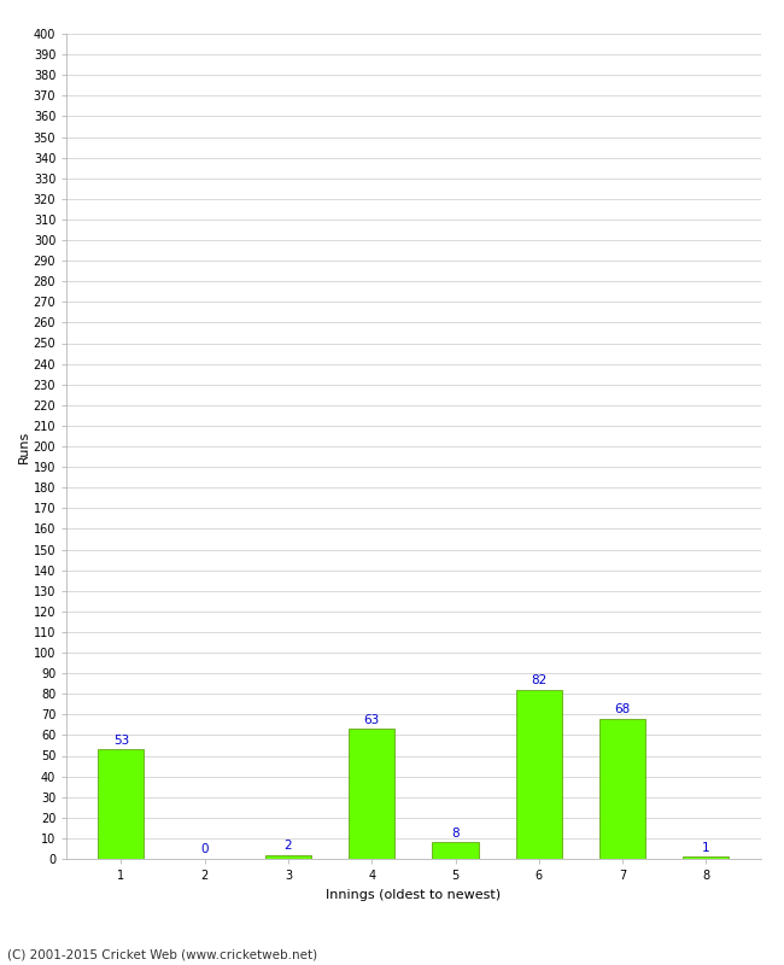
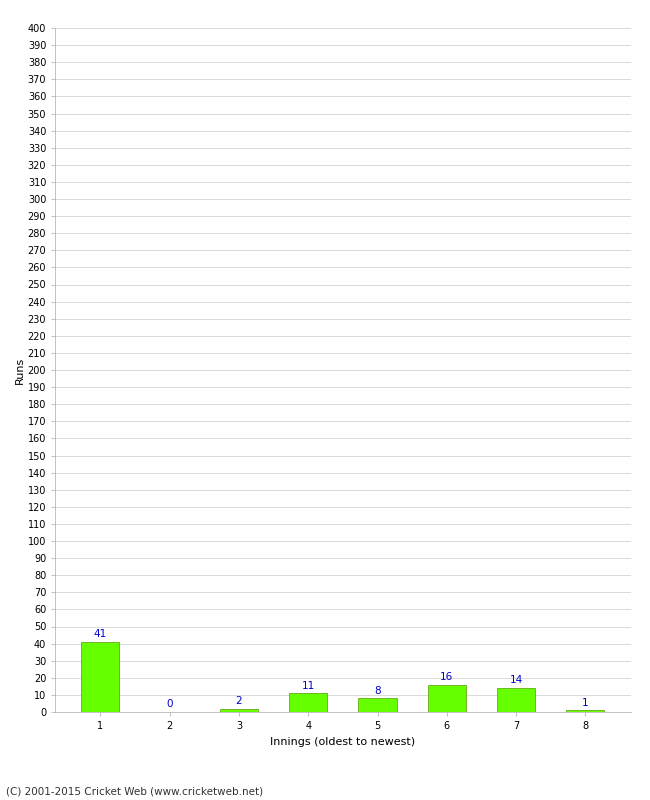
1: 53 -> 41
4: 63 -> 11
6: 82 -> 16
7: 68 -> 14
